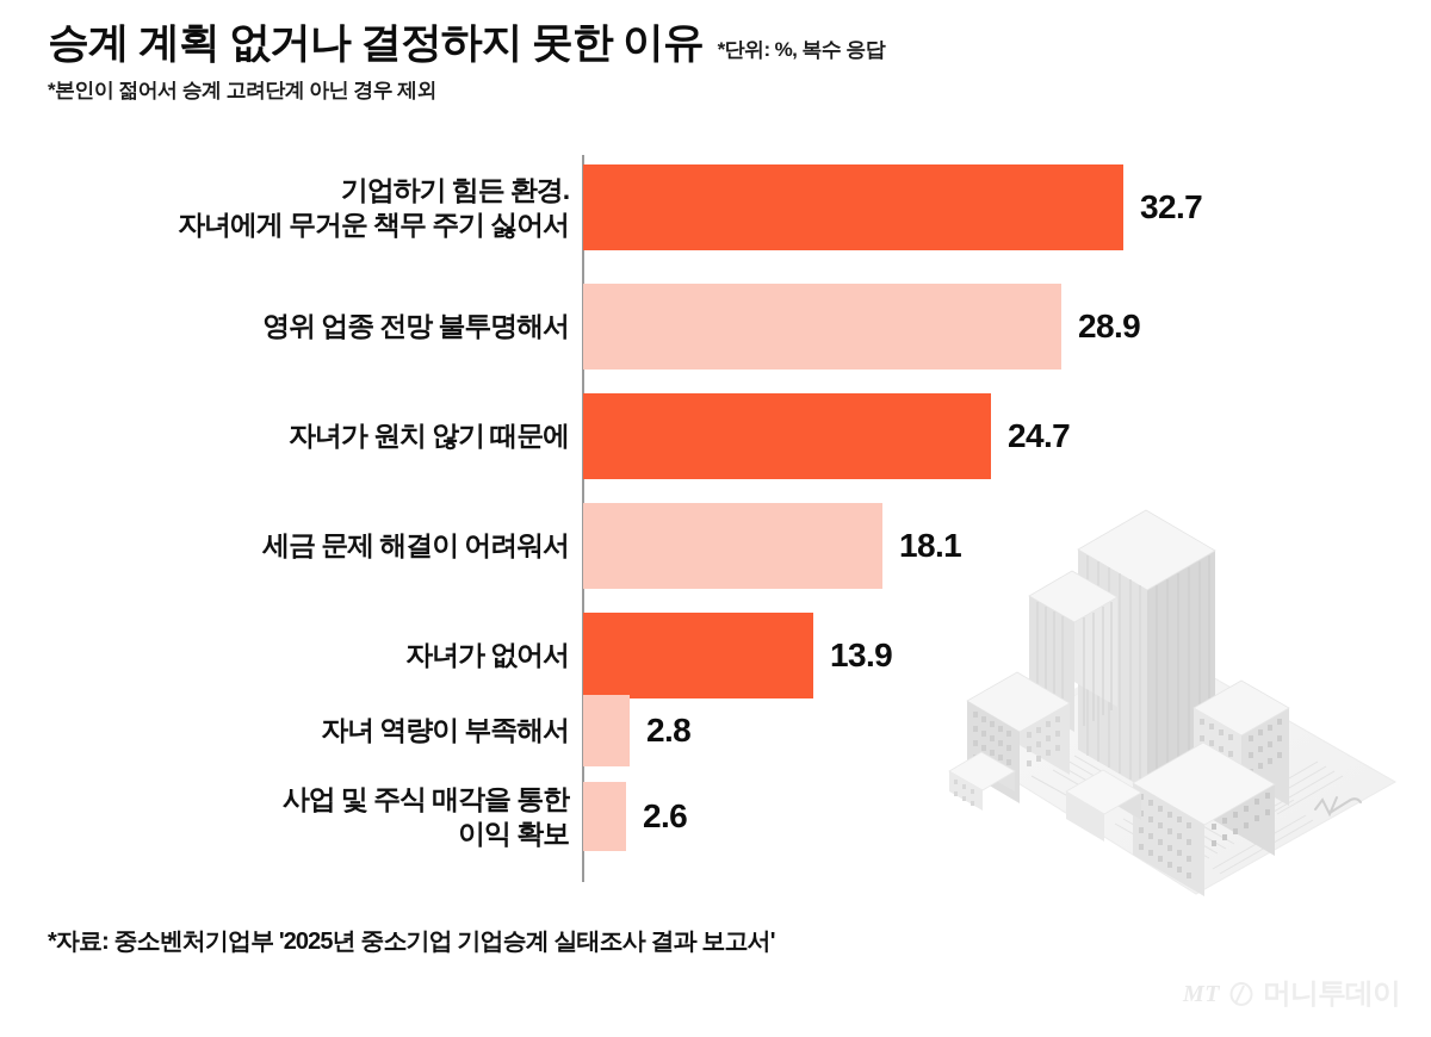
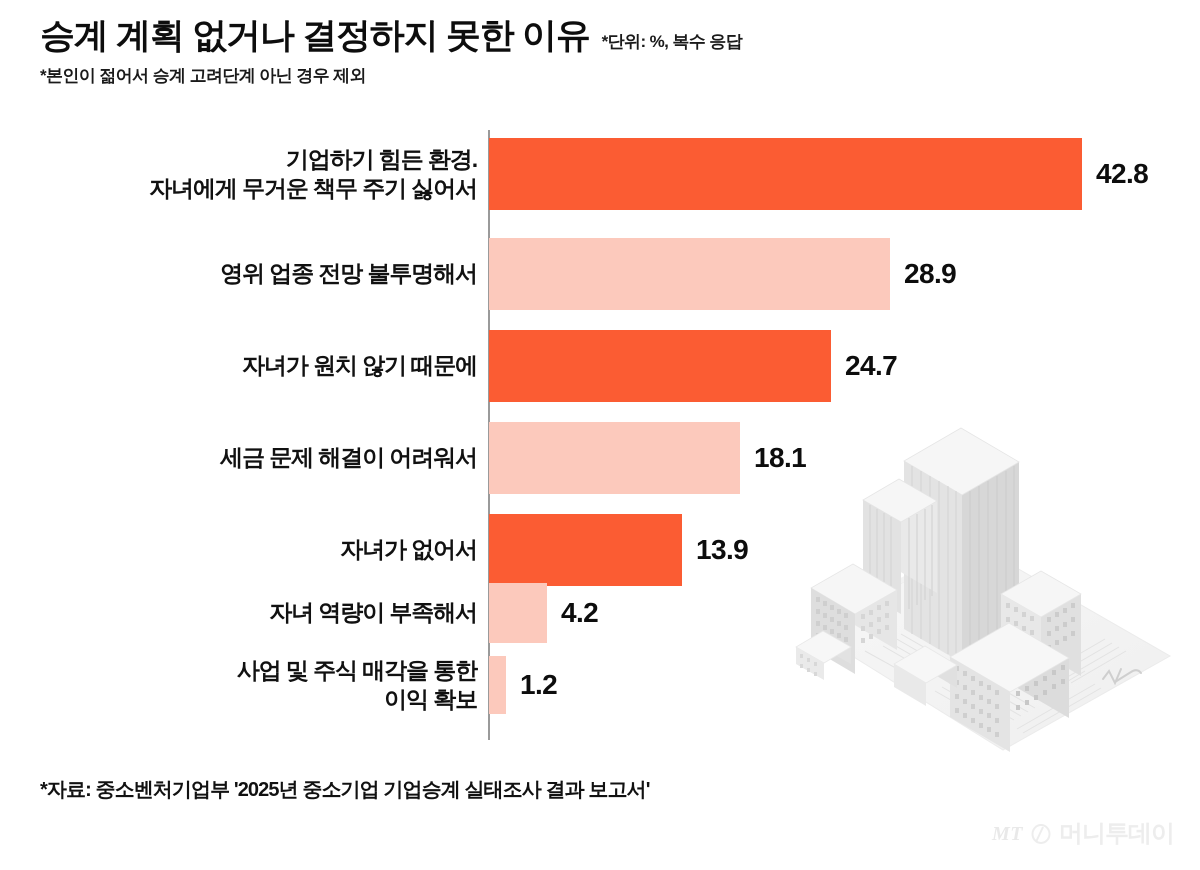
기업하기 힘든 환경. 자녀에게 무거운 책무 주기 싫어서: 32.7 -> 42.8
자녀 역량이 부족해서: 2.8 -> 4.2
사업 및 주식 매각을 통한 이익 확보: 2.6 -> 1.2
